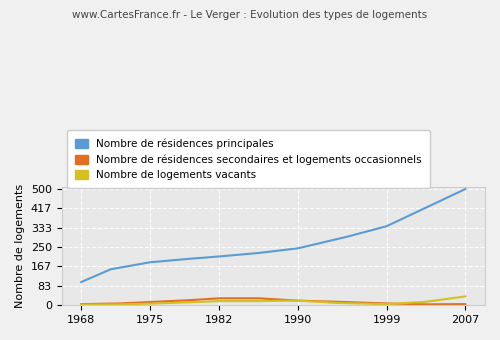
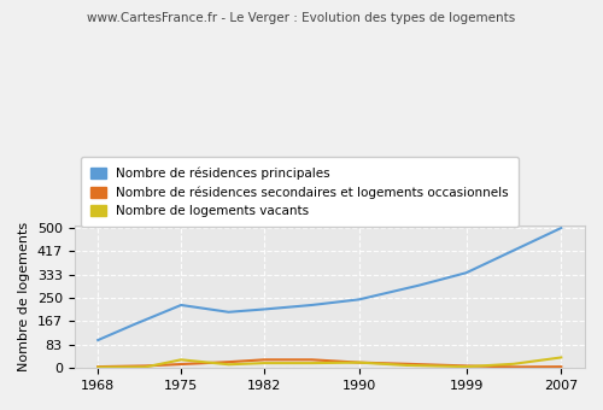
Nombre de résidences principales/1975: 185 -> 225
Nombre de logements vacants/1975: 7 -> 30
